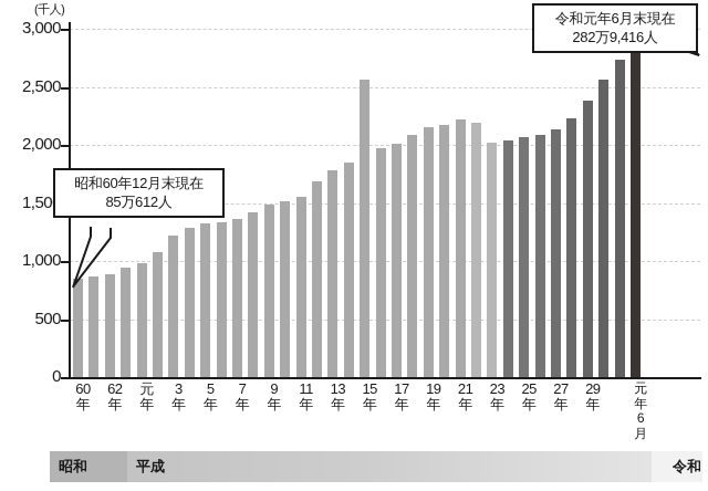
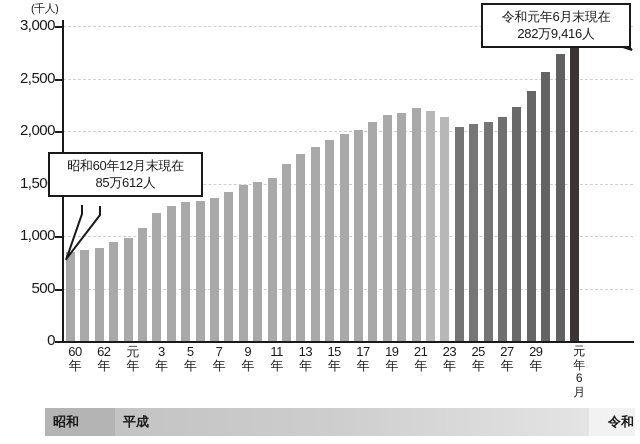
15年: 2560 -> 1920
23年: 2020 -> 2140
